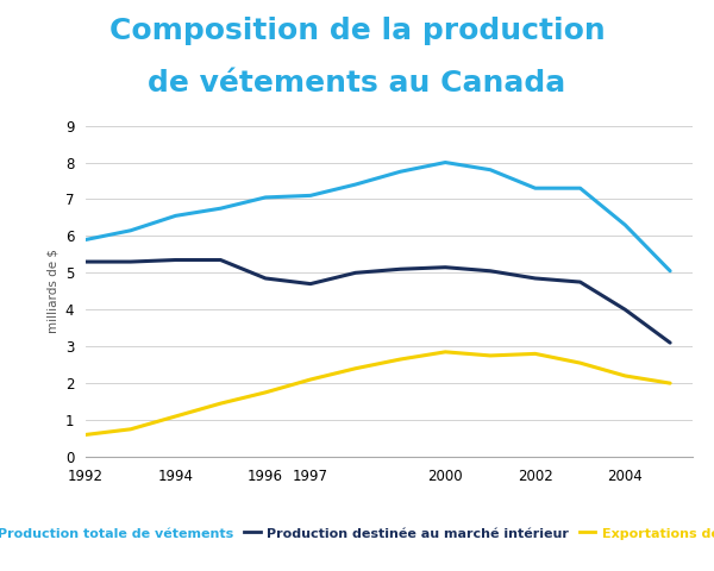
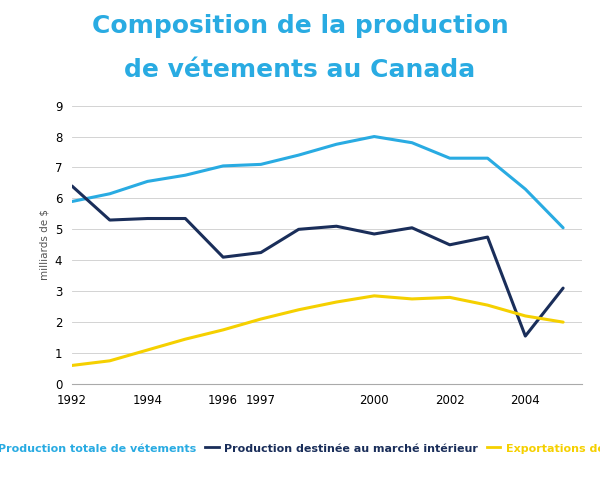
Production destinée au marché intérieur/1992: 5.30 -> 6.40
Production destinée au marché intérieur/1996: 4.85 -> 4.10
Production destinée au marché intérieur/1997: 4.70 -> 4.25
Production destinée au marché intérieur/2000: 5.15 -> 4.85
Production destinée au marché intérieur/2002: 4.85 -> 4.50
Production destinée au marché intérieur/2004: 4.00 -> 1.55
